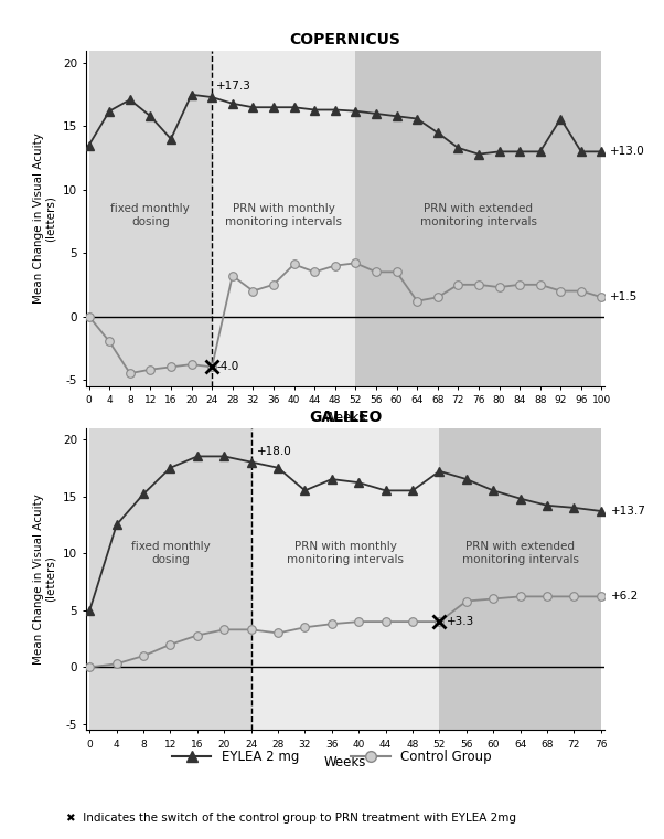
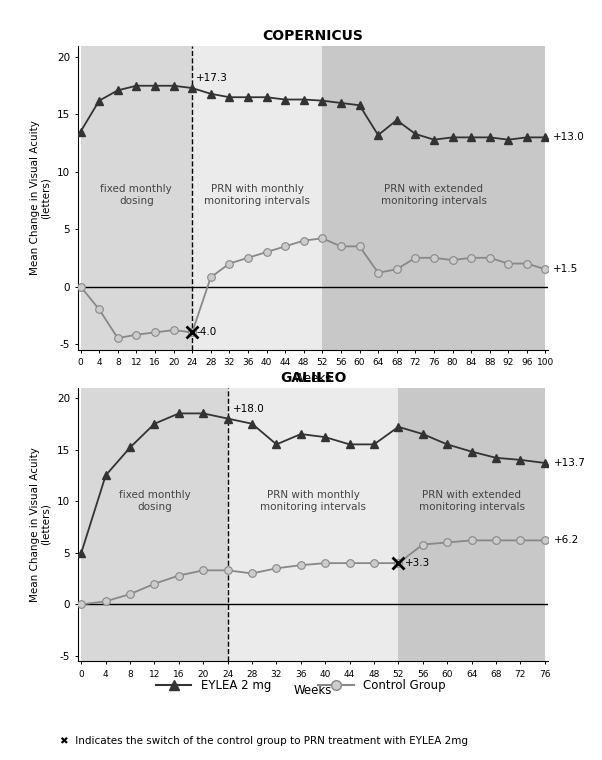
COPERNICUS/EYLEA 2 mg/12: 15.8 -> 17.5
COPERNICUS/EYLEA 2 mg/16: 14.0 -> 17.5
COPERNICUS/Control Group/28: 3.2 -> 0.8
COPERNICUS/Control Group/40: 4.1 -> 3.0
COPERNICUS/EYLEA 2 mg/64: 15.6 -> 13.2
COPERNICUS/EYLEA 2 mg/92: 15.6 -> 12.8
